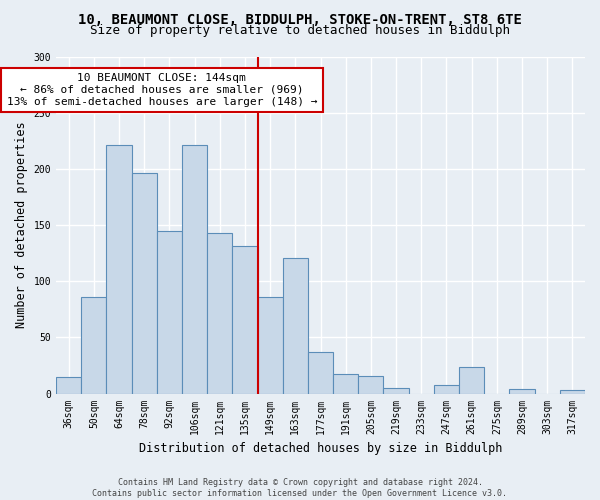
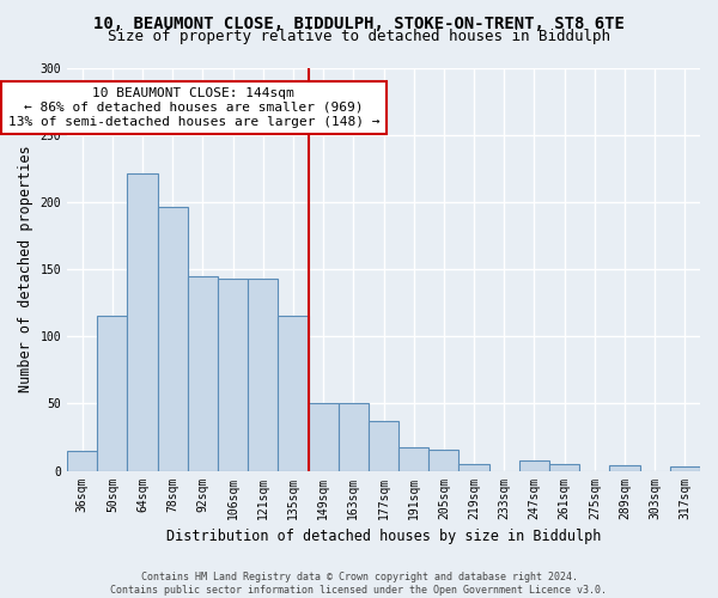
50sqm: 86 -> 115
106sqm: 221 -> 143
135sqm: 131 -> 115
149sqm: 86 -> 50
163sqm: 121 -> 50
261sqm: 24 -> 5
